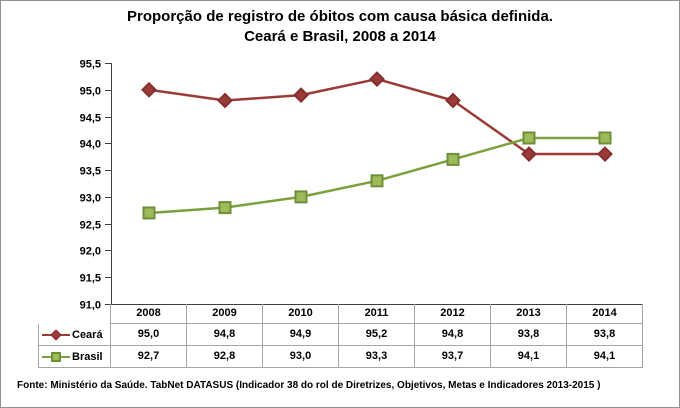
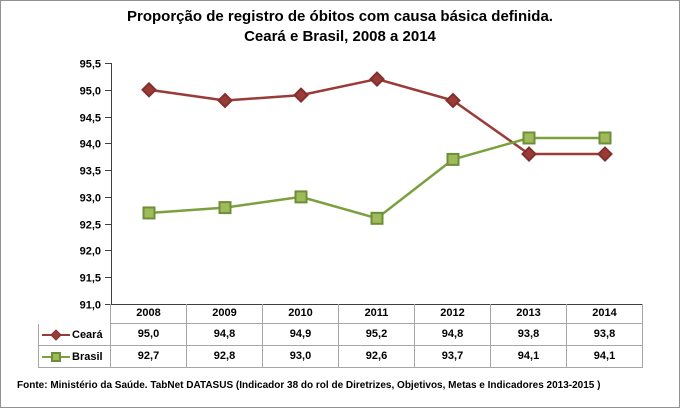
Brasil/2011: 93,3 -> 92,6
